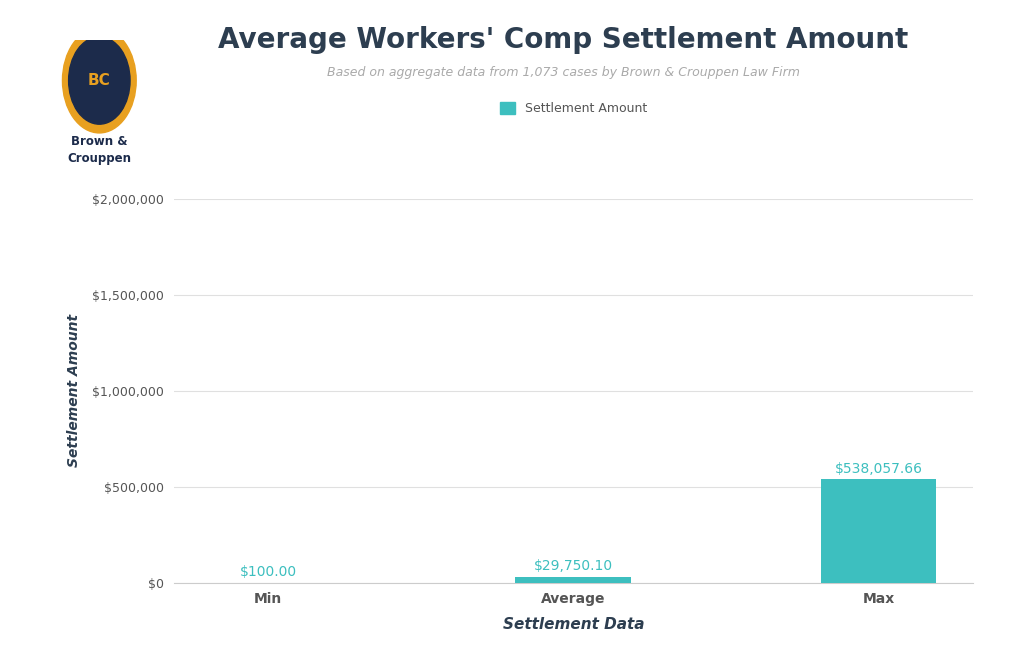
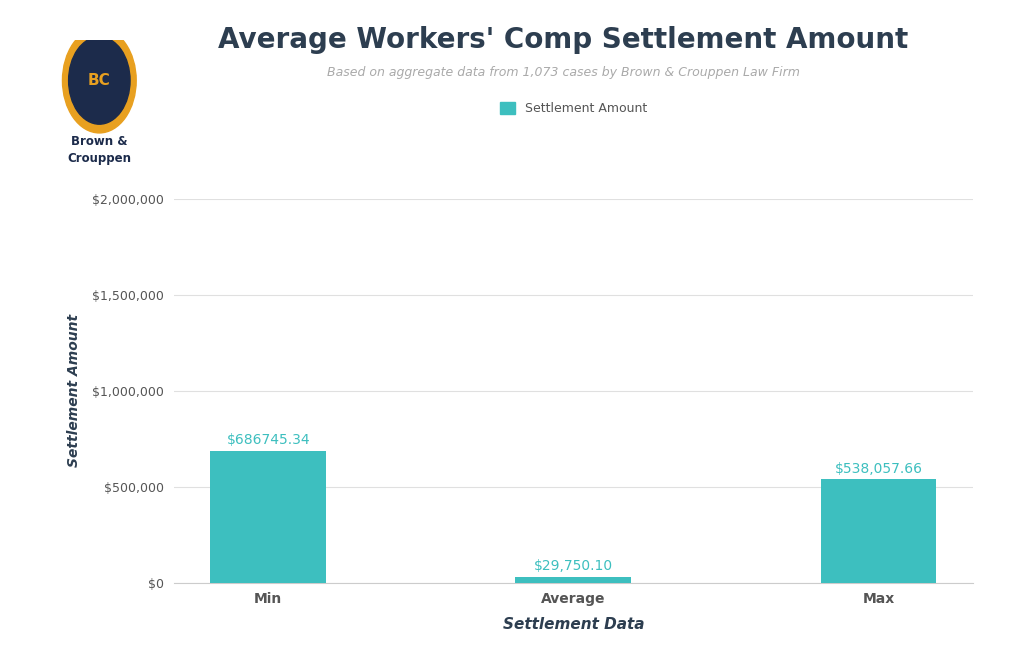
Min: $100.00 -> $686745.34
